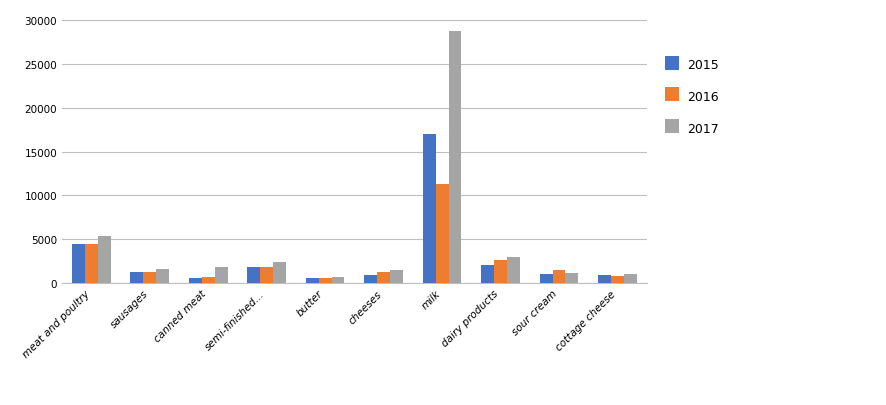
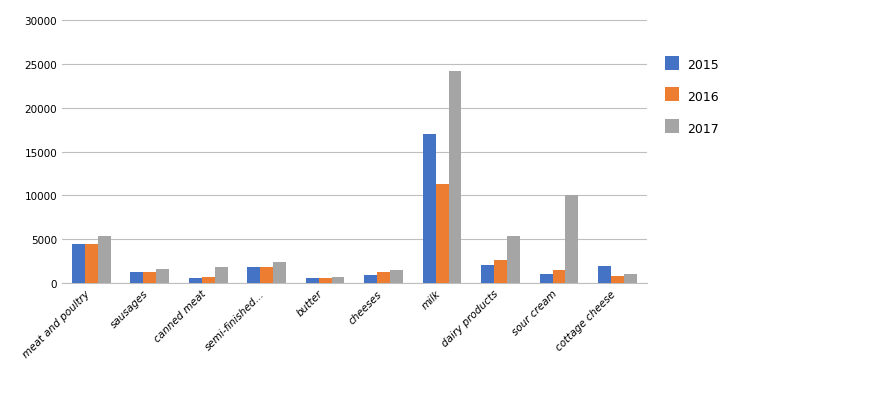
2017/milk: 28700 -> 24200
2017/dairy products: 3000 -> 5400
2017/sour cream: 1200 -> 10000
2015/cottage cheese: 900 -> 2000
